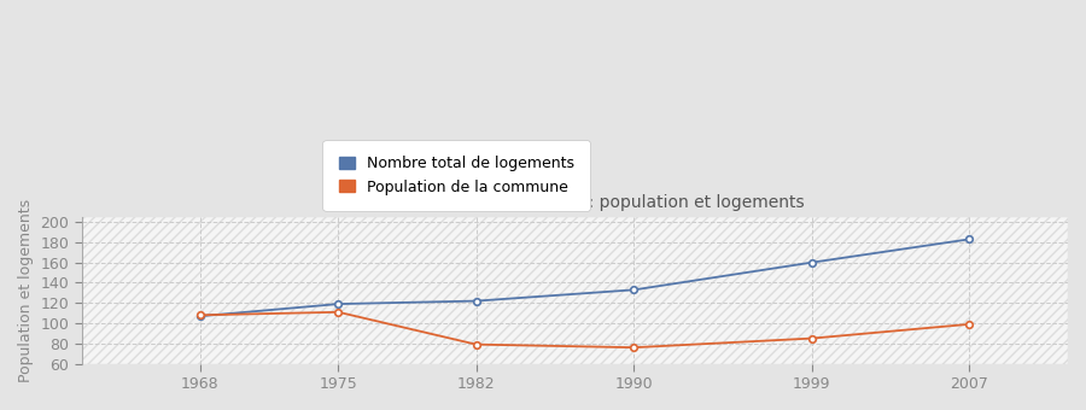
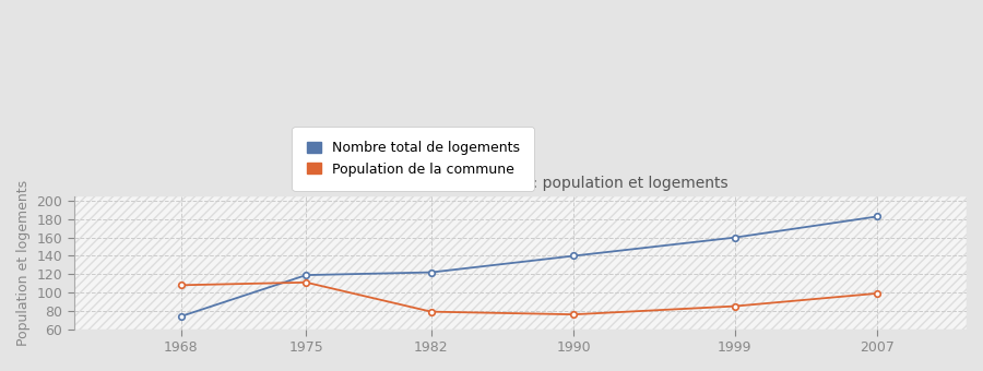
Nombre total de logements/1968: 107 -> 74
Nombre total de logements/1990: 133 -> 140
